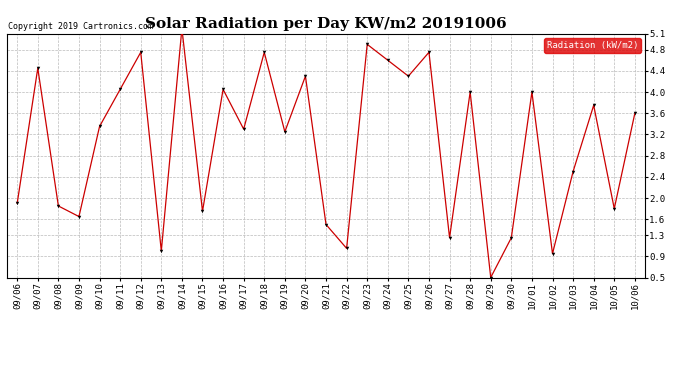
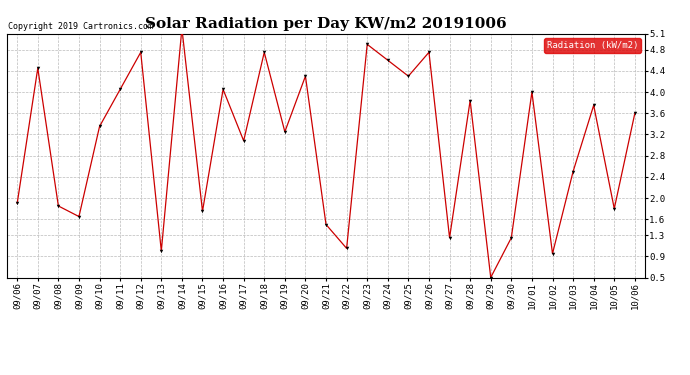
09/17: 3.30 -> 3.08
09/28: 4.00 -> 3.84
